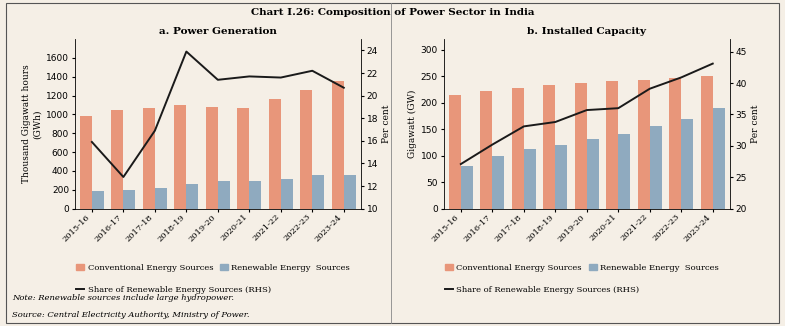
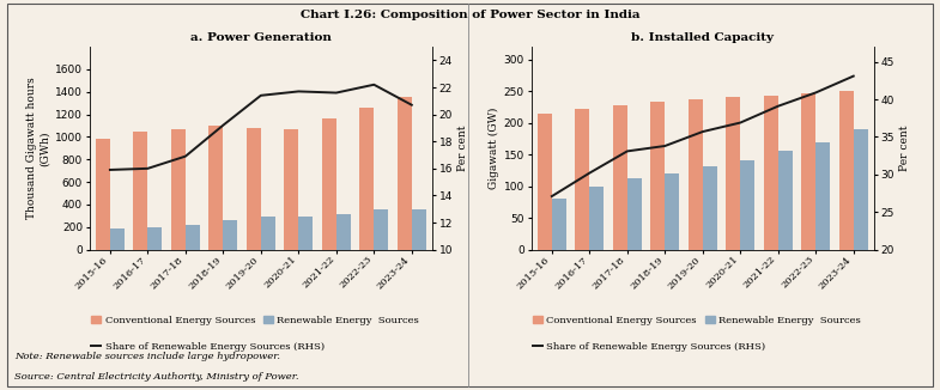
a. Power Generation/Share of Renewable Energy Sources (RHS)/2016-17: 12.8 -> 16.0
a. Power Generation/Share of Renewable Energy Sources (RHS)/2018-19: 23.9 -> 19.2
b. Installed Capacity/Share of Renewable Energy Sources (RHS)/2020-21: 36.0 -> 36.9
